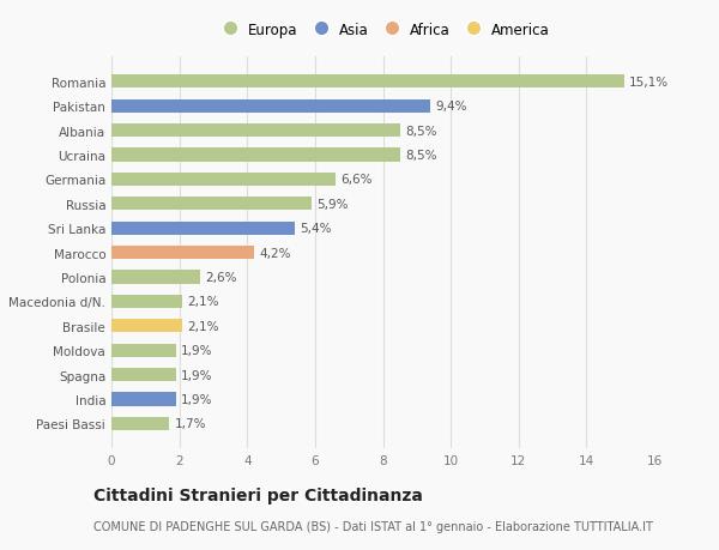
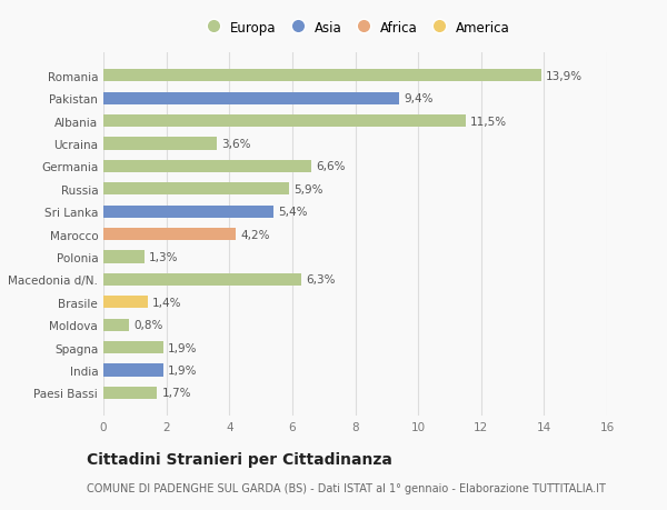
Romania: 15,1% -> 13,9%
Albania: 8,5% -> 11,5%
Ucraina: 8,5% -> 3,6%
Polonia: 2,6% -> 1,3%
Macedonia d/N.: 2,1% -> 6,3%
Brasile: 2,1% -> 1,4%
Moldova: 1,9% -> 0,8%
